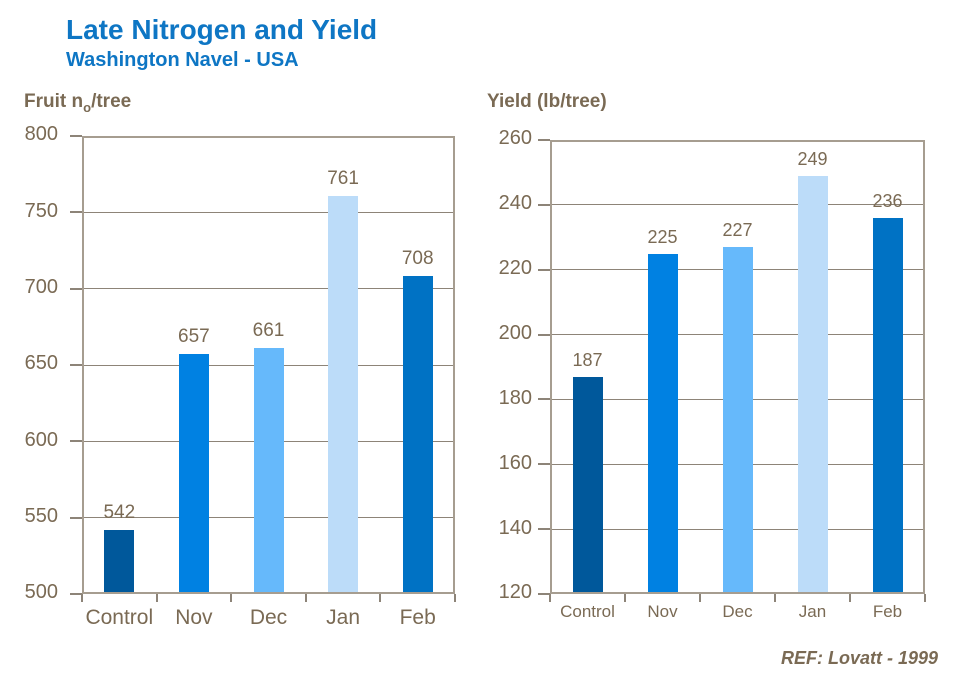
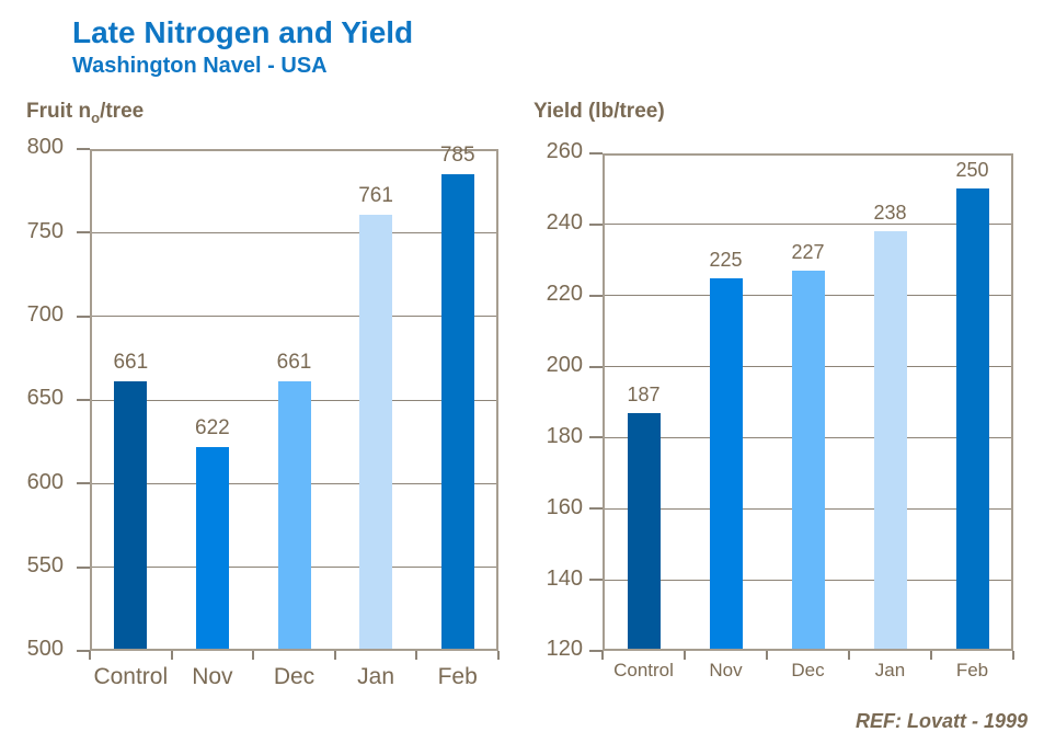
Fruit no/tree/Control: 542 -> 661
Fruit no/tree/Nov: 657 -> 622
Fruit no/tree/Feb: 708 -> 785
Yield (lb/tree)/Jan: 249 -> 238
Yield (lb/tree)/Feb: 236 -> 250
